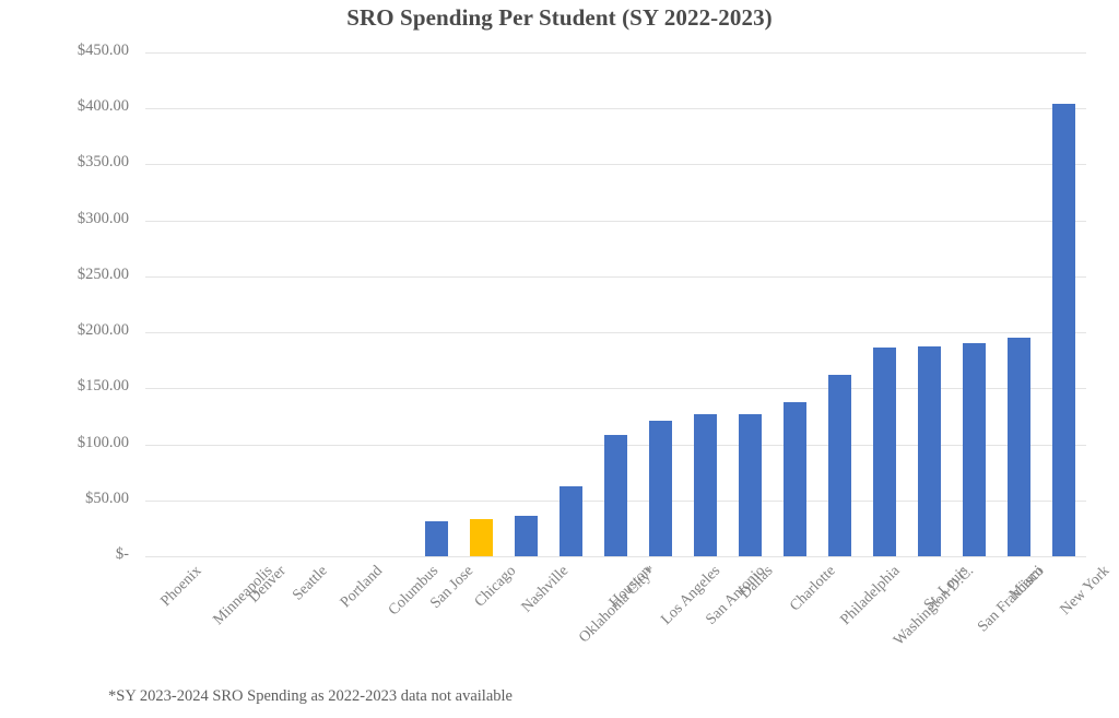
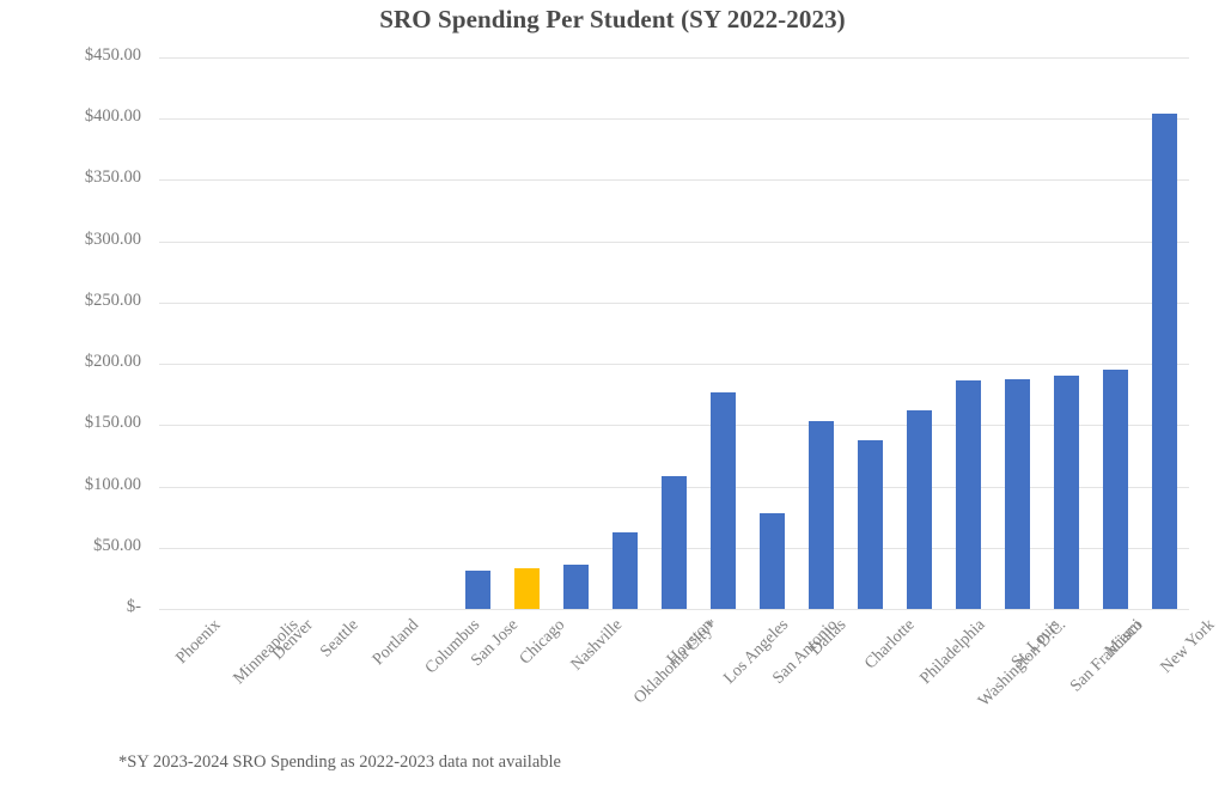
Los Angeles: $121 -> $177
San Antonio: $127 -> $78
Dallas: $127 -> $153
